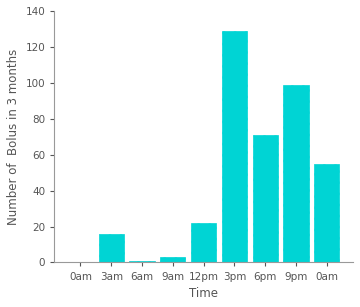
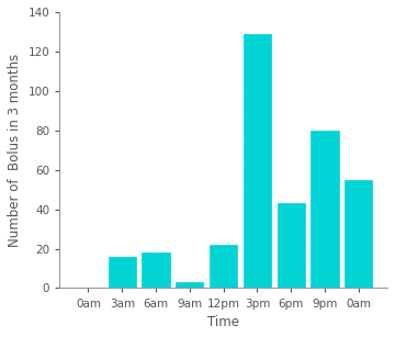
6am: 1 -> 18
6pm: 71 -> 43
9pm: 99 -> 80
